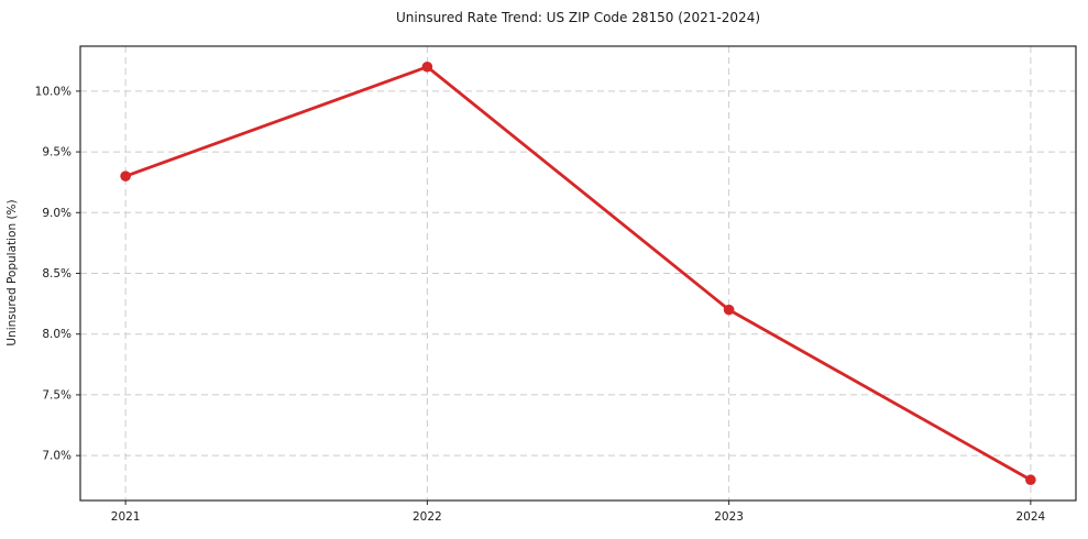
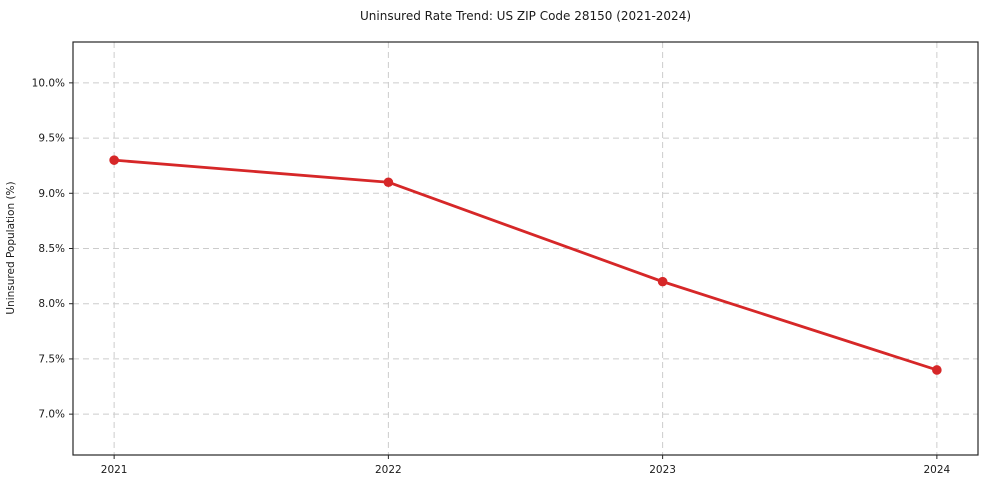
2022: 10.2% -> 9.1%
2024: 6.8% -> 7.4%
